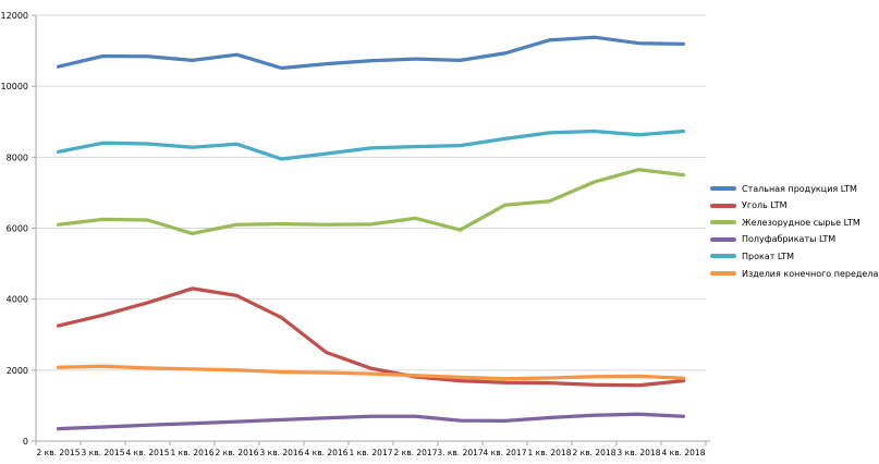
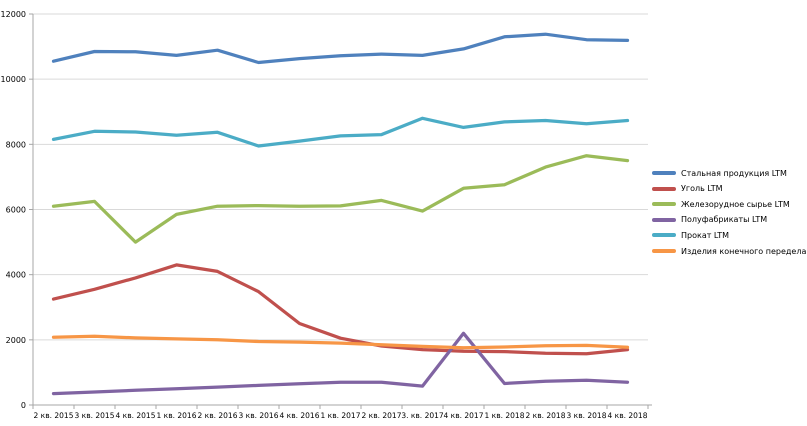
Железорудное сырье LTM/4 кв. 2015: 6200 -> 5000
Прокат LTM/3. кв. 2017: 8300 -> 8800
Полуфабрикаты LTM/4 кв. 2017: 600 -> 2200
